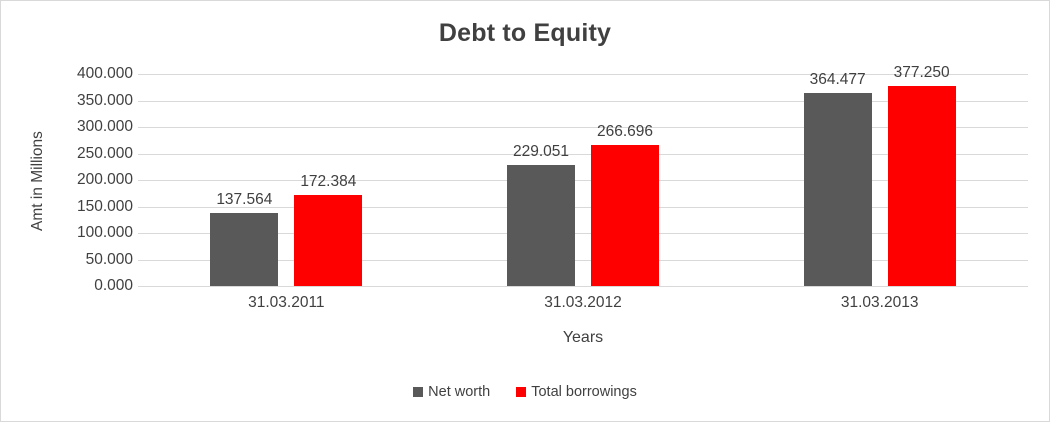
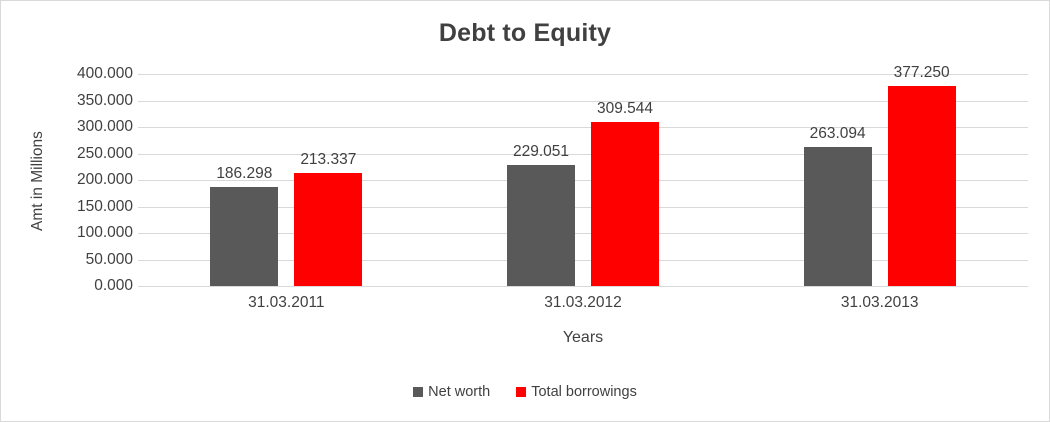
Net worth/31.03.2011: 137.564 -> 186.298
Total borrowings/31.03.2011: 172.384 -> 213.337
Total borrowings/31.03.2012: 266.696 -> 309.544
Net worth/31.03.2013: 364.477 -> 263.094
